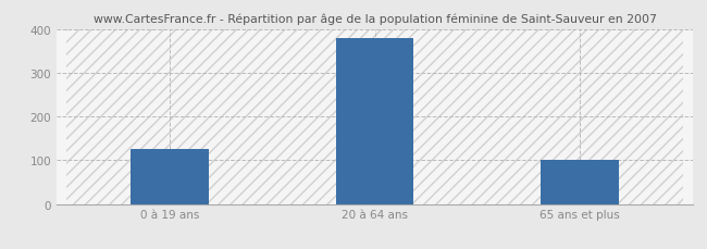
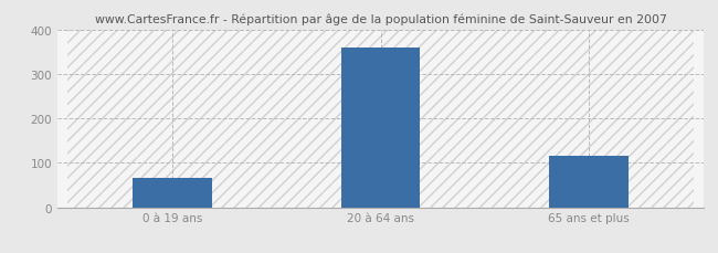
0 à 19 ans: 125 -> 65
20 à 64 ans: 378 -> 360
65 ans et plus: 100 -> 115
